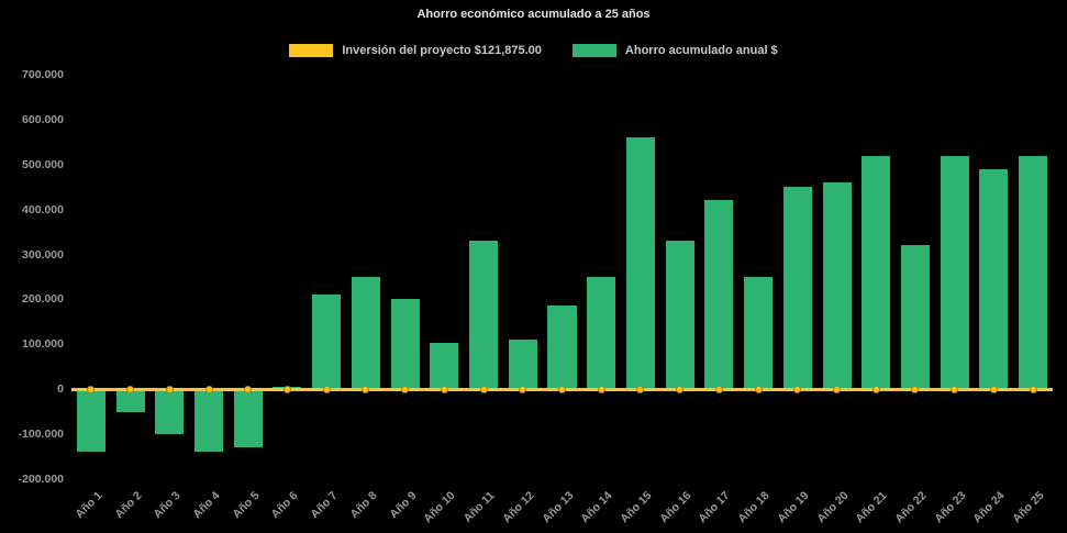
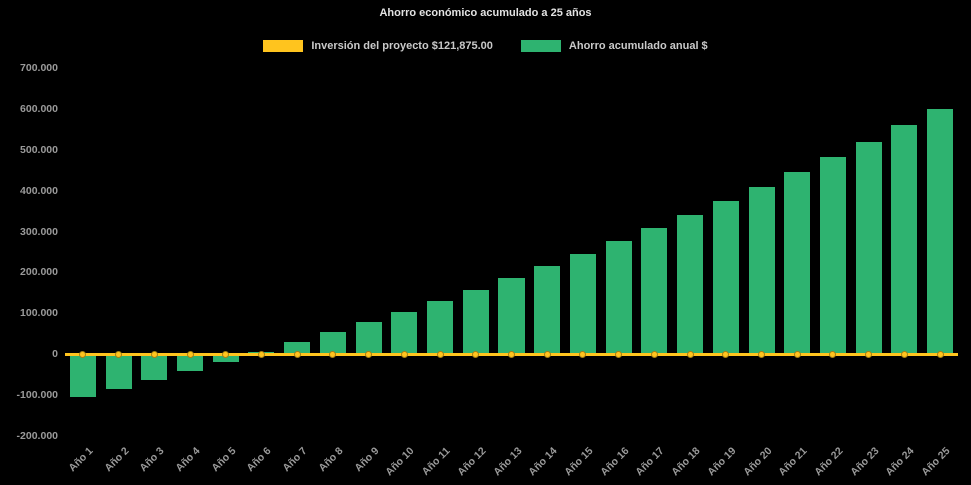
Ahorro acumulado anual $/Año 1: -140000 -> -100000
Ahorro acumulado anual $/Año 2: -50000 -> -80000
Ahorro acumulado anual $/Año 3: -100000 -> -60000
Ahorro acumulado anual $/Año 4: -140000 -> -40000
Ahorro acumulado anual $/Año 5: -130000 -> -20000
Ahorro acumulado anual $/Año 7: 210000 -> 30000
Ahorro acumulado anual $/Año 8: 250000 -> 60000
Ahorro acumulado anual $/Año 9: 200000 -> 80000
Ahorro acumulado anual $/Año 11: 330000 -> 130000
Ahorro acumulado anual $/Año 12: 110000 -> 160000
Ahorro acumulado anual $/Año 14: 250000 -> 220000
Ahorro acumulado anual $/Año 15: 560000 -> 240000
Ahorro acumulado anual $/Año 16: 330000 -> 280000
Ahorro acumulado anual $/Año 17: 420000 -> 310000
Ahorro acumulado anual $/Año 18: 250000 -> 340000
Ahorro acumulado anual $/Año 19: 450000 -> 380000
Ahorro acumulado anual $/Año 20: 460000 -> 410000
Ahorro acumulado anual $/Año 21: 520000 -> 440000
Ahorro acumulado anual $/Año 22: 320000 -> 480000
Ahorro acumulado anual $/Año 24: 490000 -> 560000
Ahorro acumulado anual $/Año 25: 520000 -> 600000
